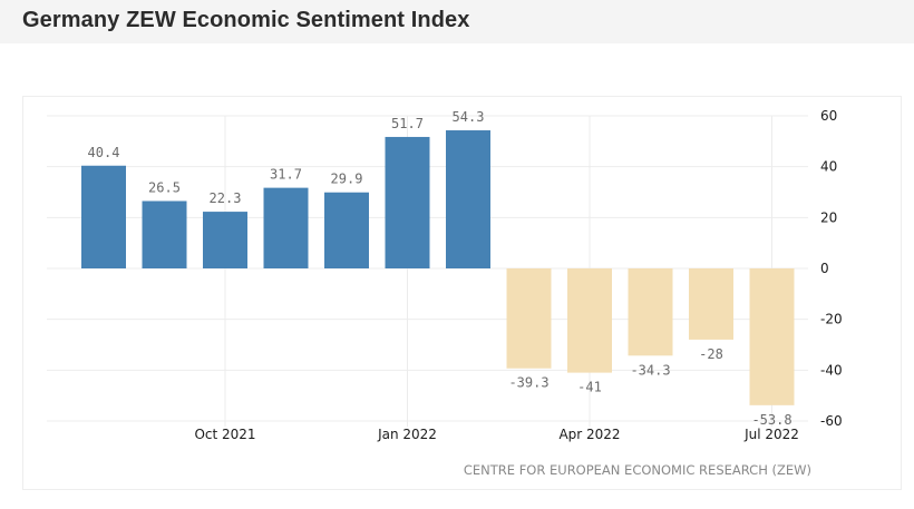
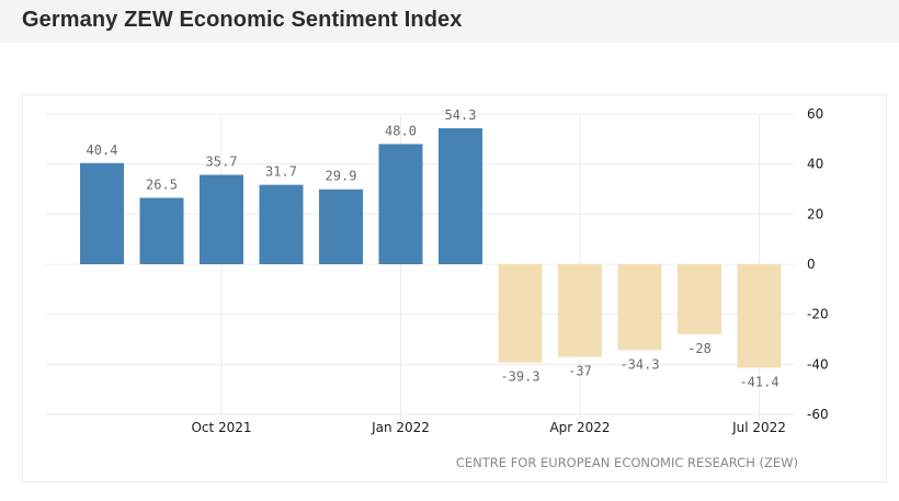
Oct 2021: 22.3 -> 35.7
Jan 2022: 51.7 -> 48.0
Apr 2022: -41 -> -37
Jul 2022: -53.8 -> -41.4
